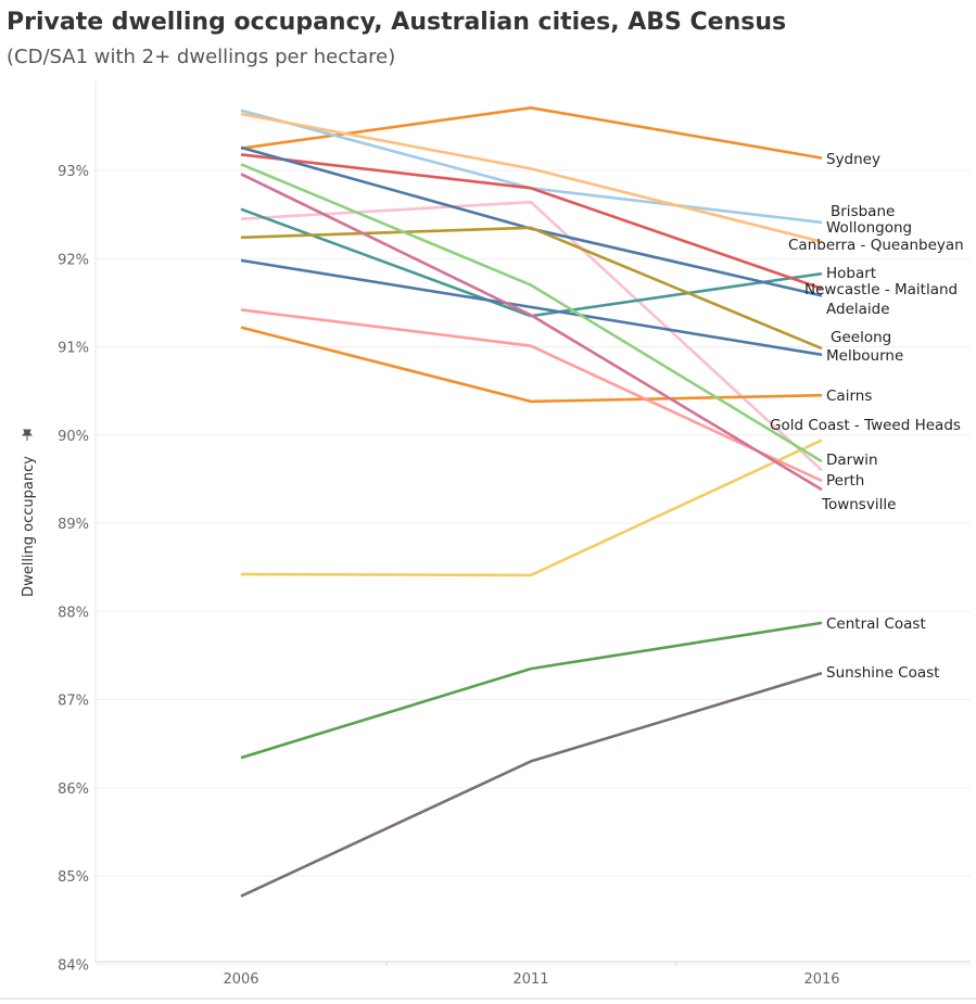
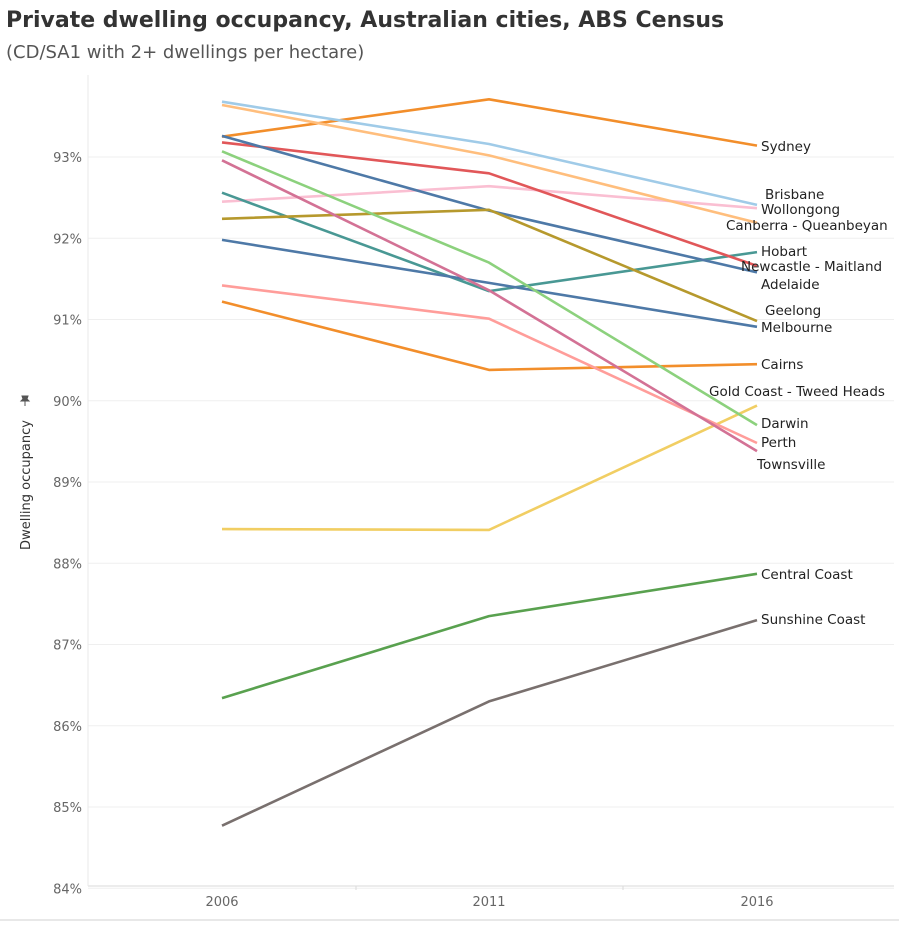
Brisbane/2011: 92.8% -> 93.2%
Wollongong/2016: 89.6% -> 92.4%
